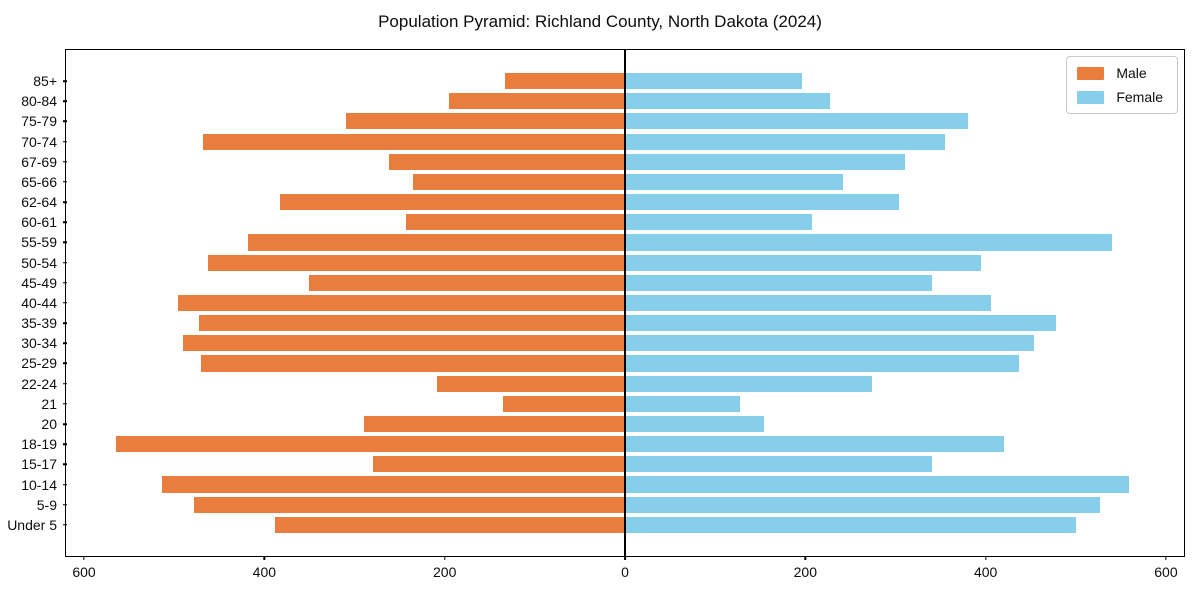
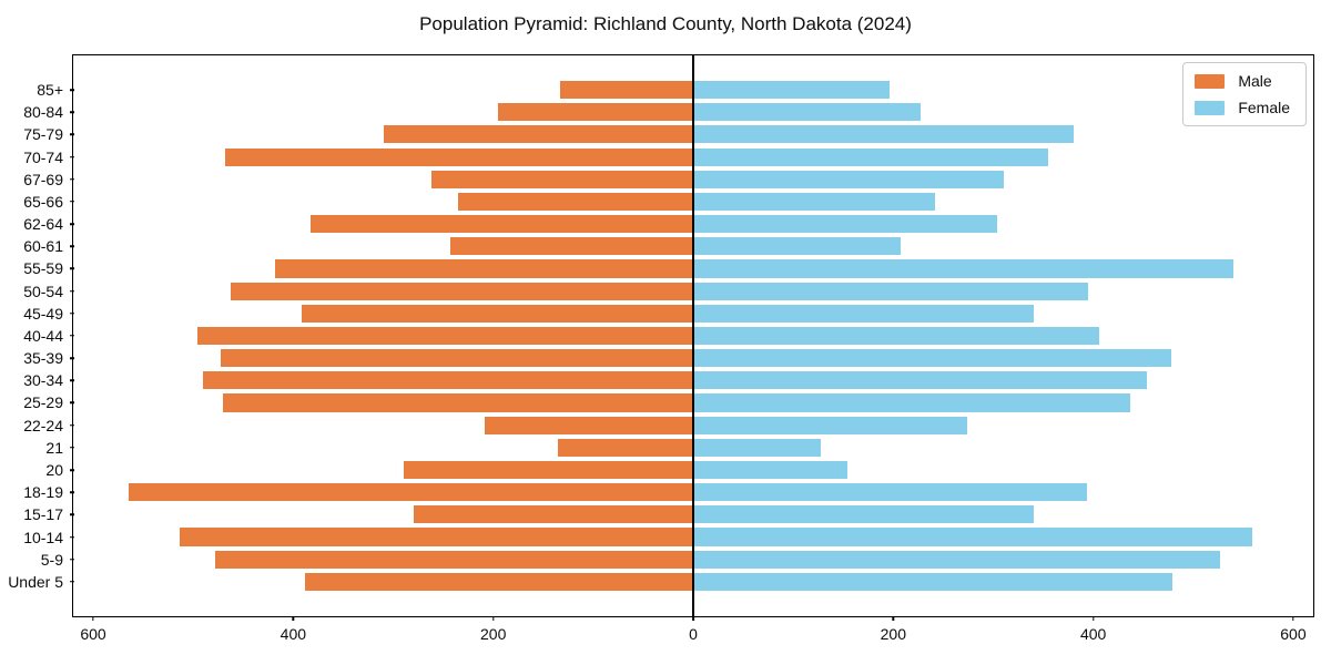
Male/45-49: 350 -> 390
Female/18-19: 420 -> 390
Female/Under 5: 500 -> 480
